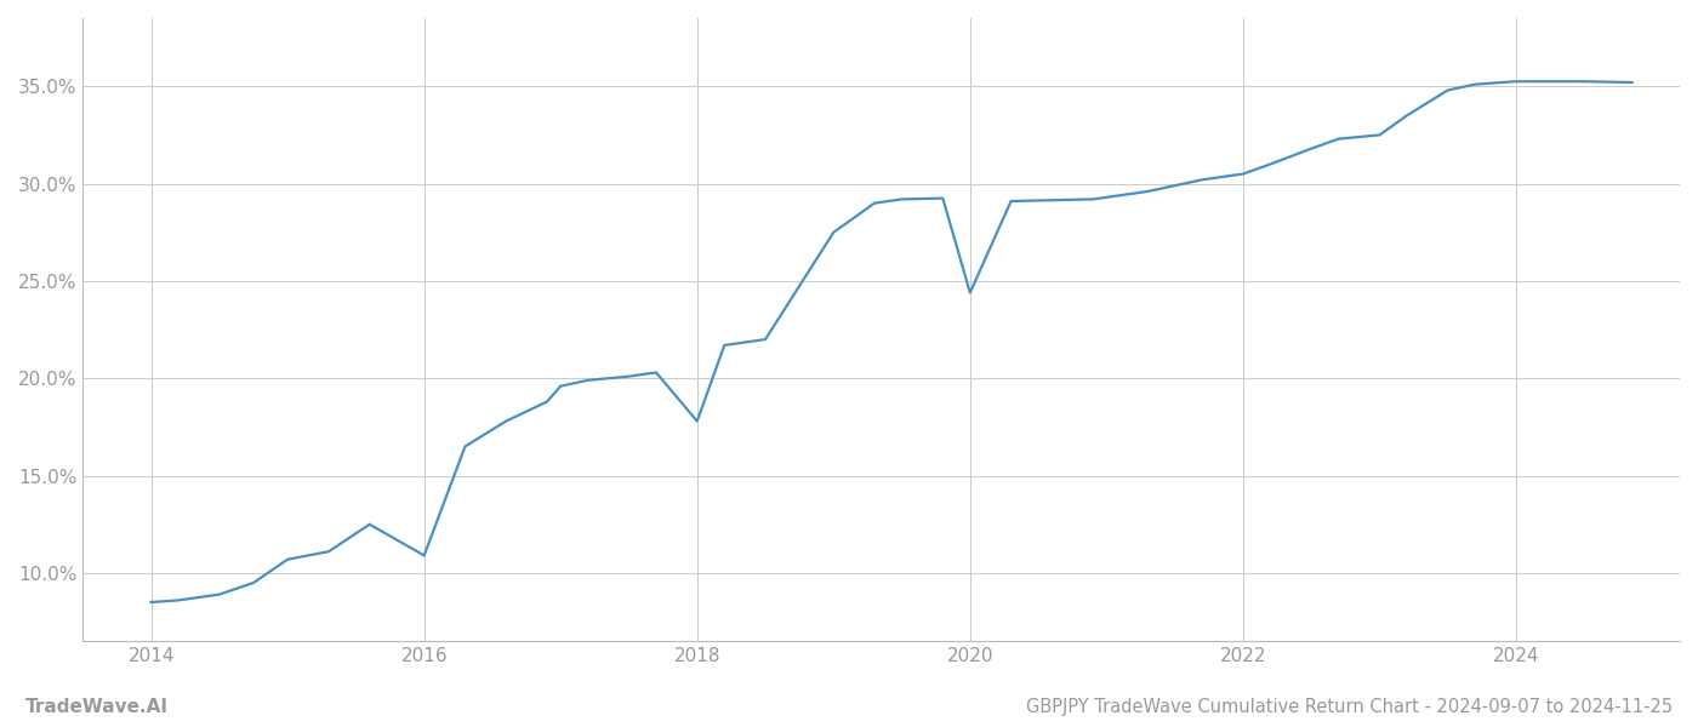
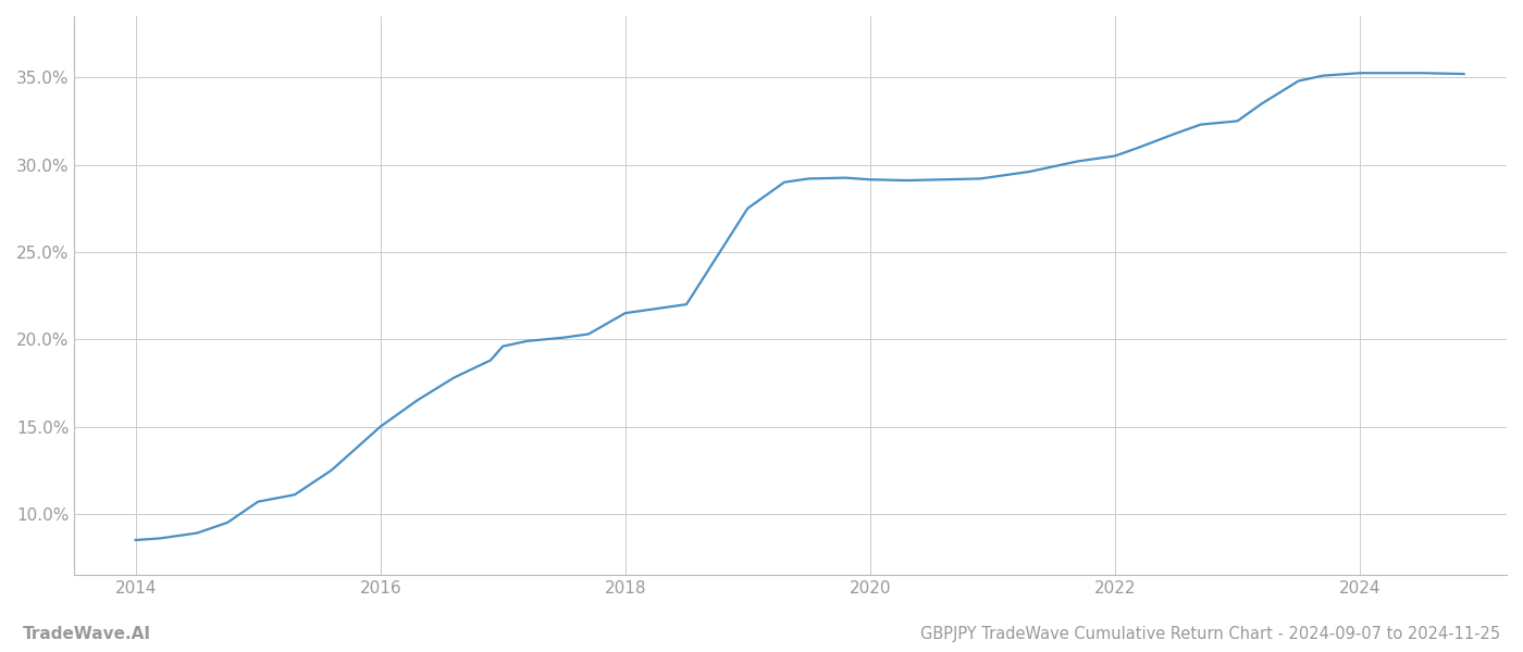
2016: 10.9% -> 15.0%
2018: 17.8% -> 21.5%
2020: 24.4% -> 29.1%
